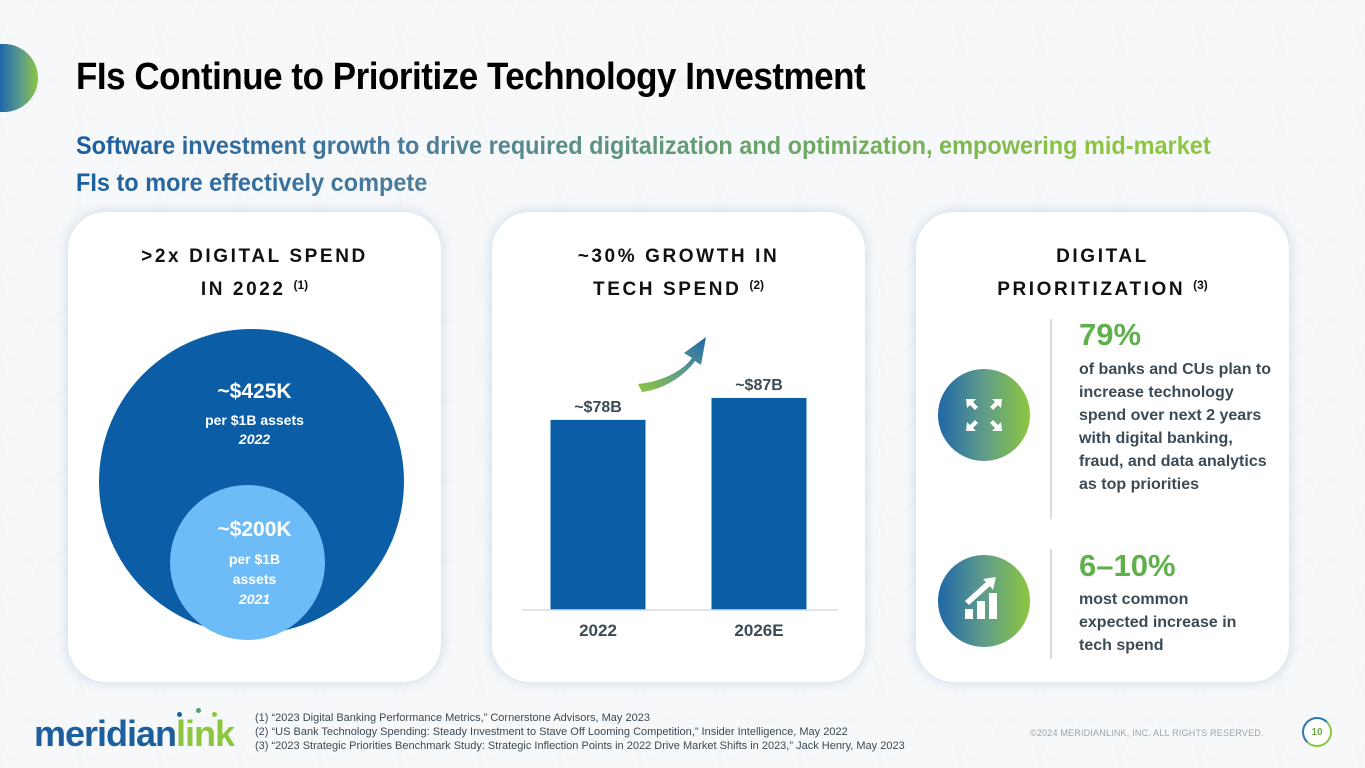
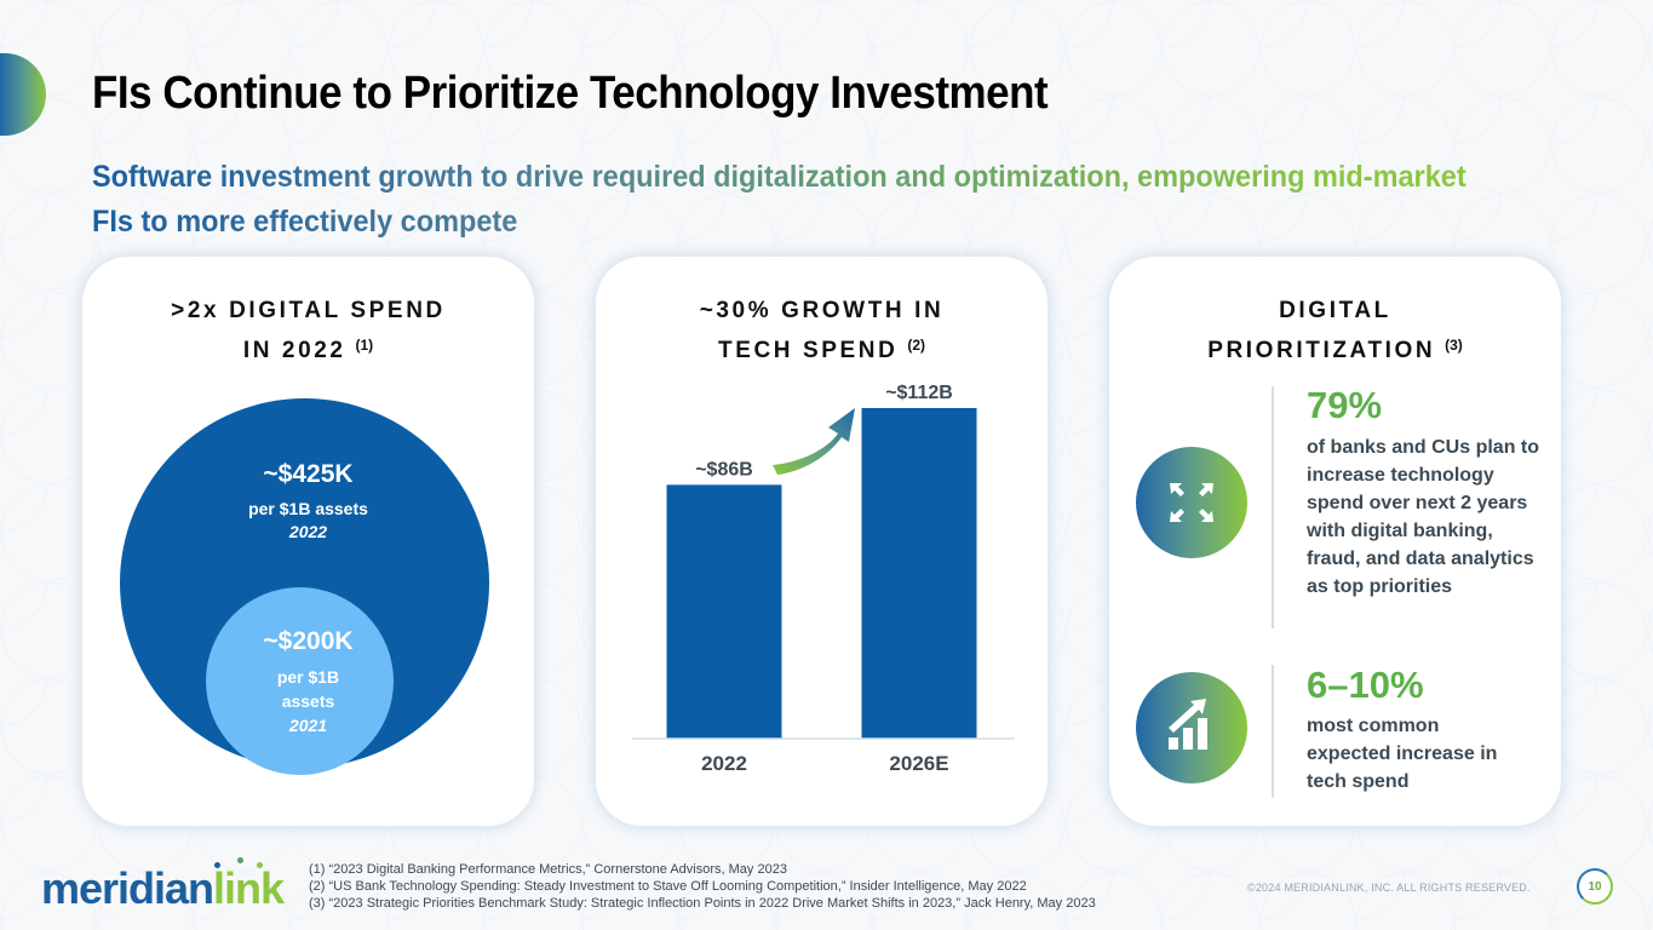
2022: 78 -> 86
2026E: 87 -> 112
